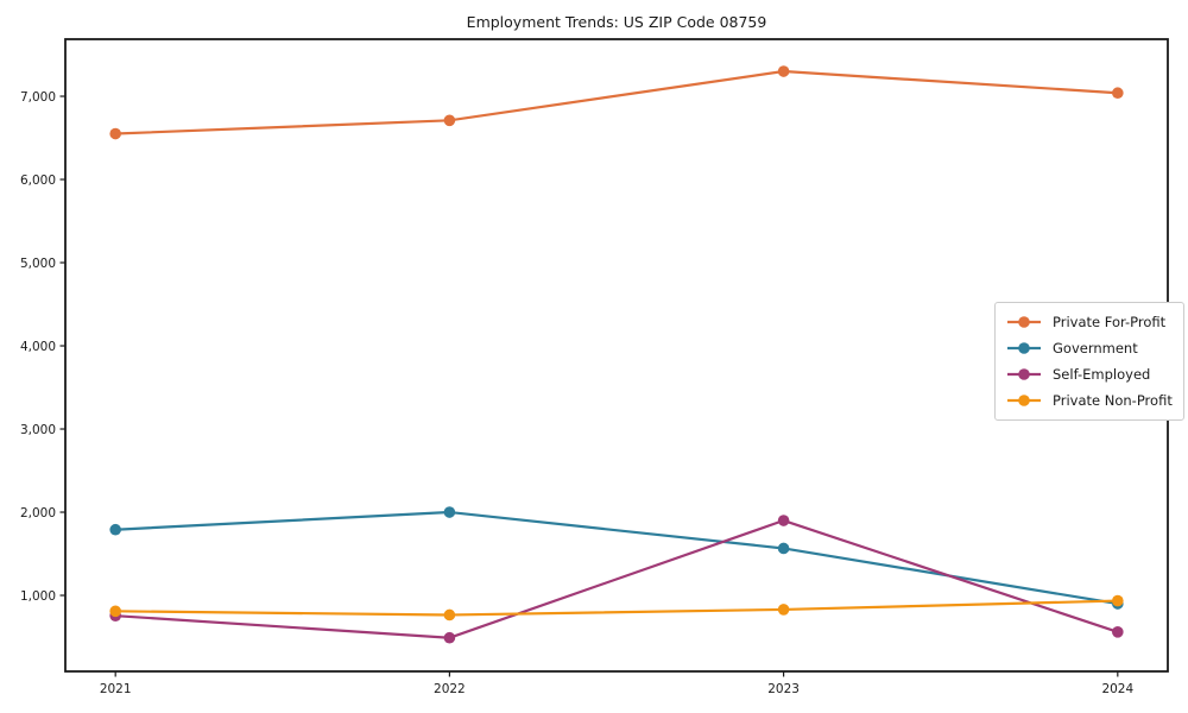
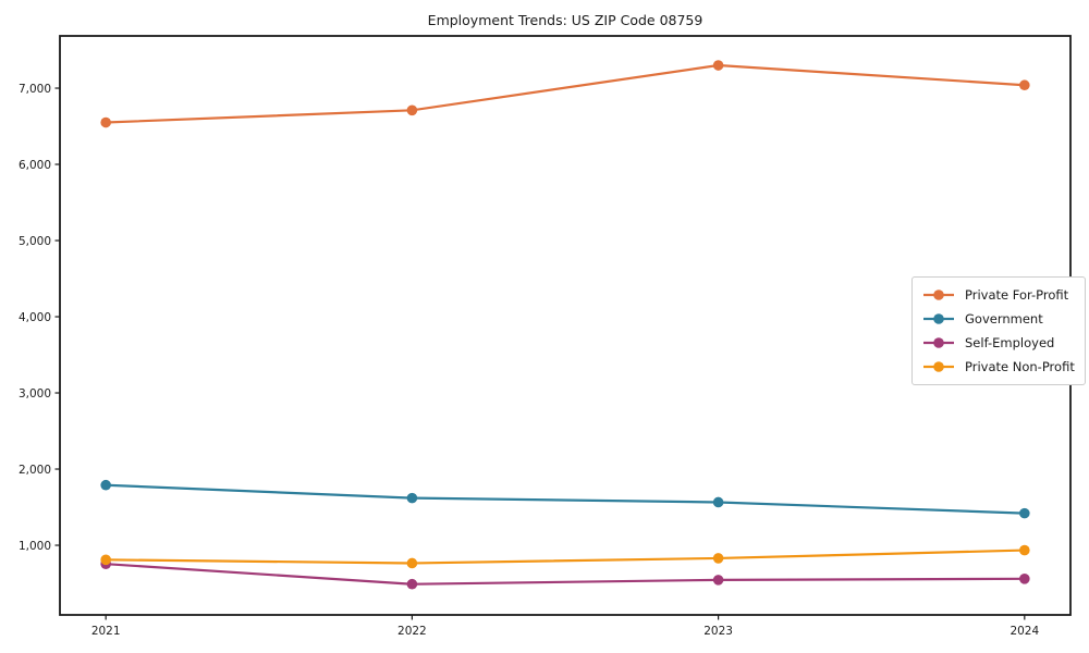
Government/2022: 2000 -> 1600
Self-Employed/2023: 1900 -> 500
Government/2024: 900 -> 1400
